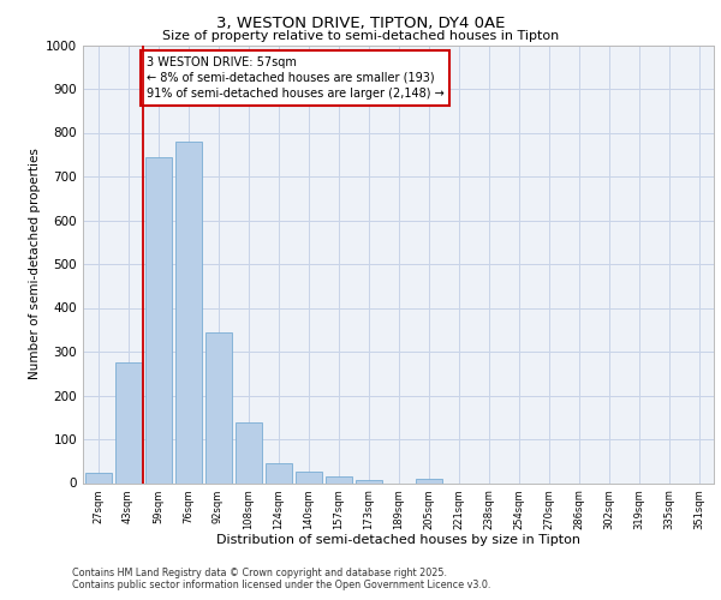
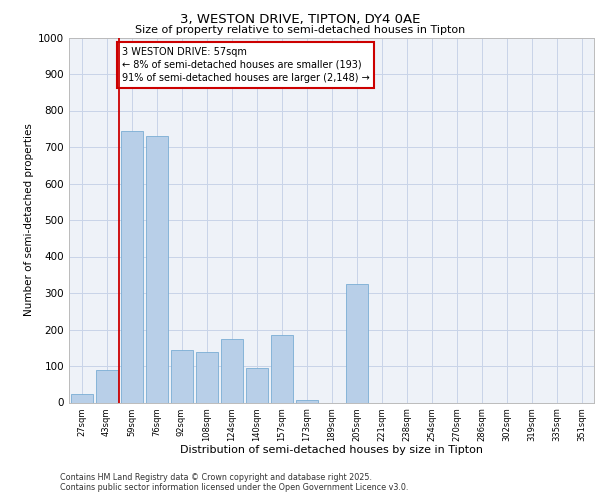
43sqm: 275 -> 90
76sqm: 780 -> 730
92sqm: 345 -> 145
124sqm: 46 -> 175
140sqm: 27 -> 95
157sqm: 15 -> 185
205sqm: 10 -> 325
